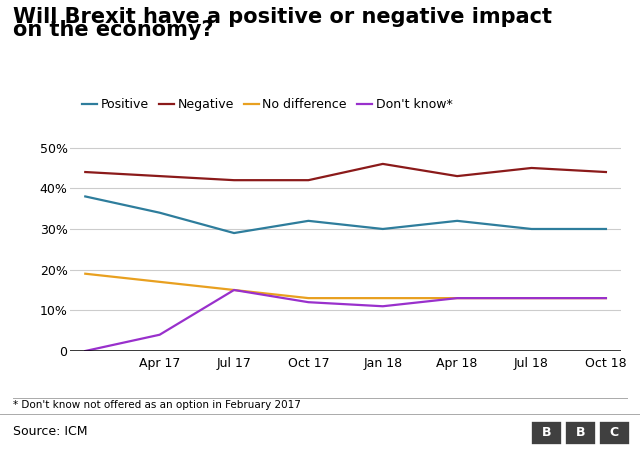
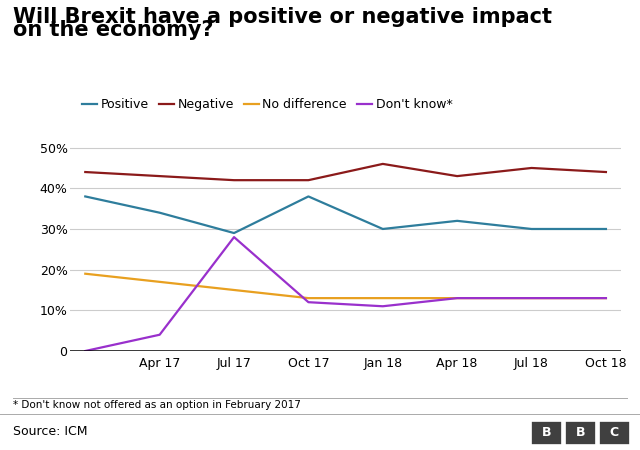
Don't know*/Jul 17: 15% -> 28%
Positive/Oct 17: 32% -> 38%
